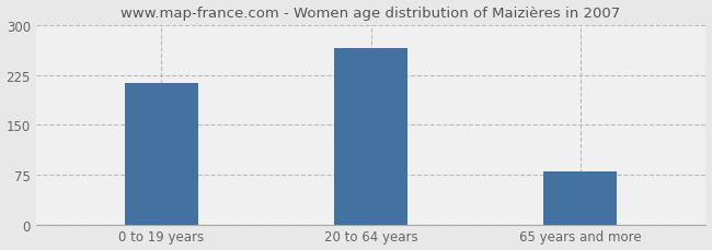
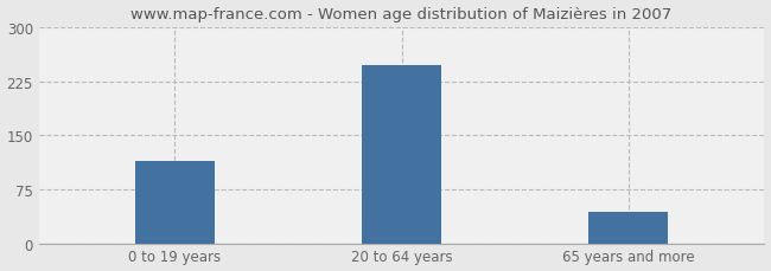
0 to 19 years: 212 -> 115
20 to 64 years: 266 -> 247
65 years and more: 80 -> 44
